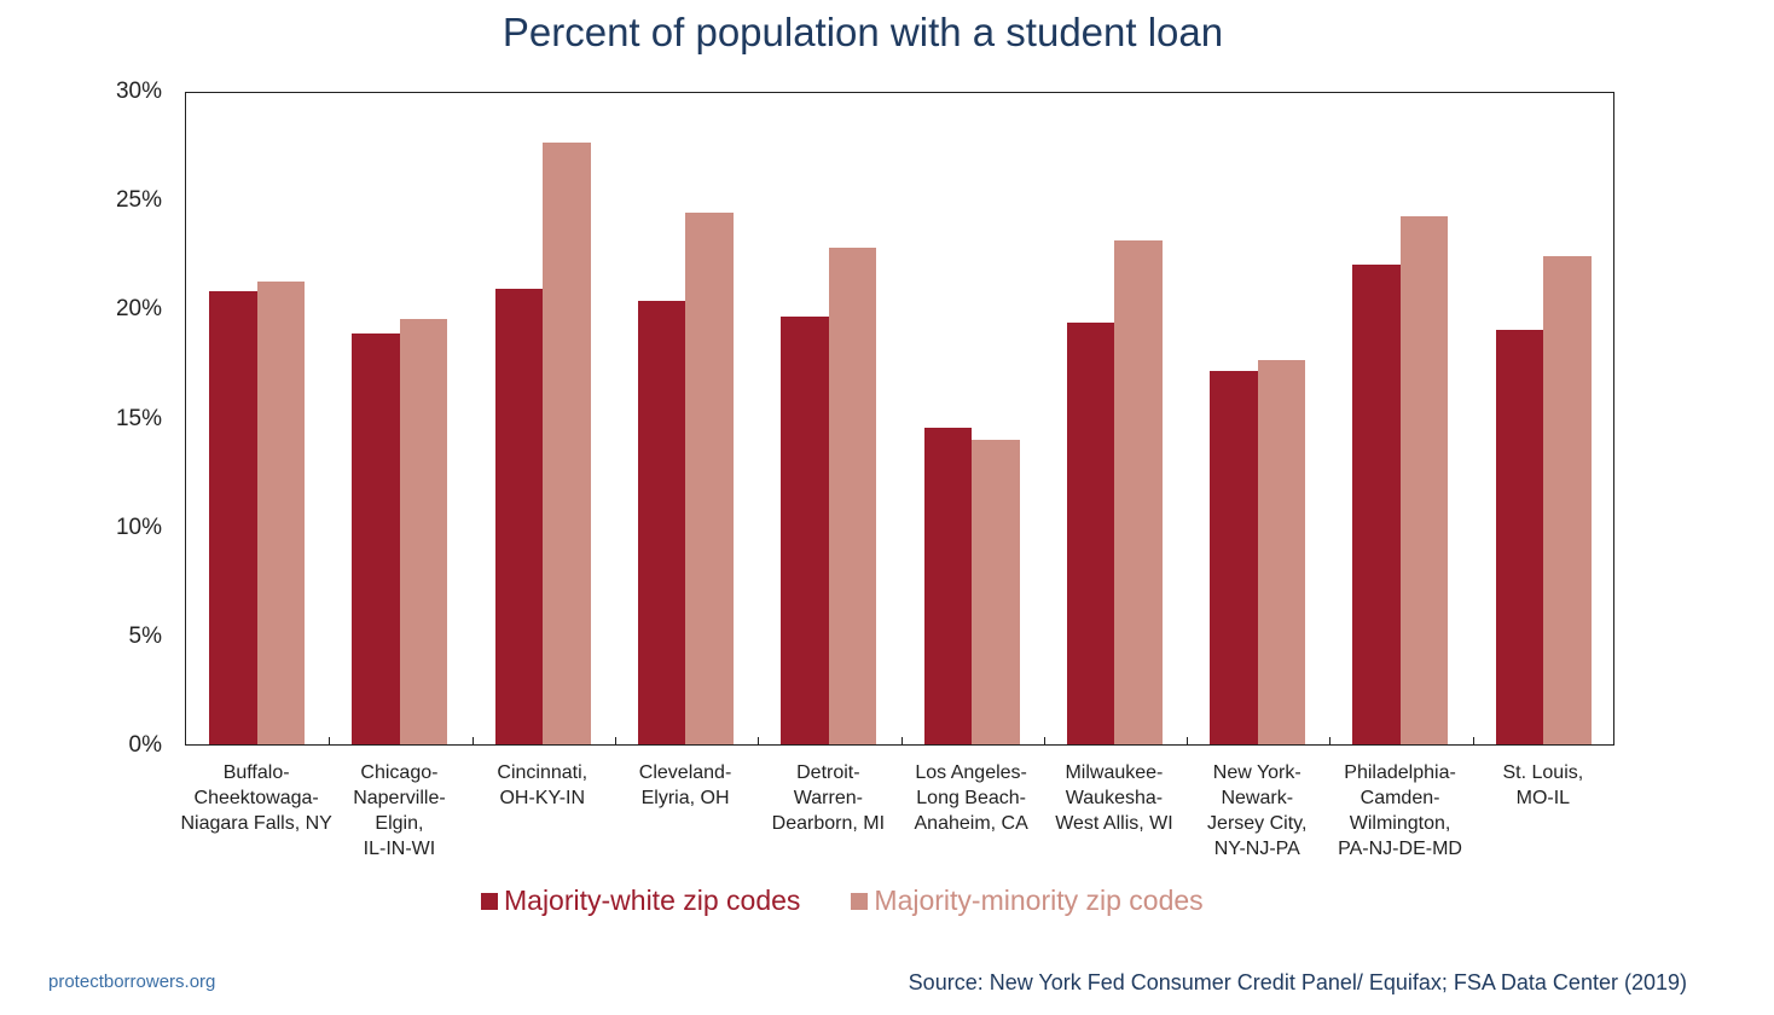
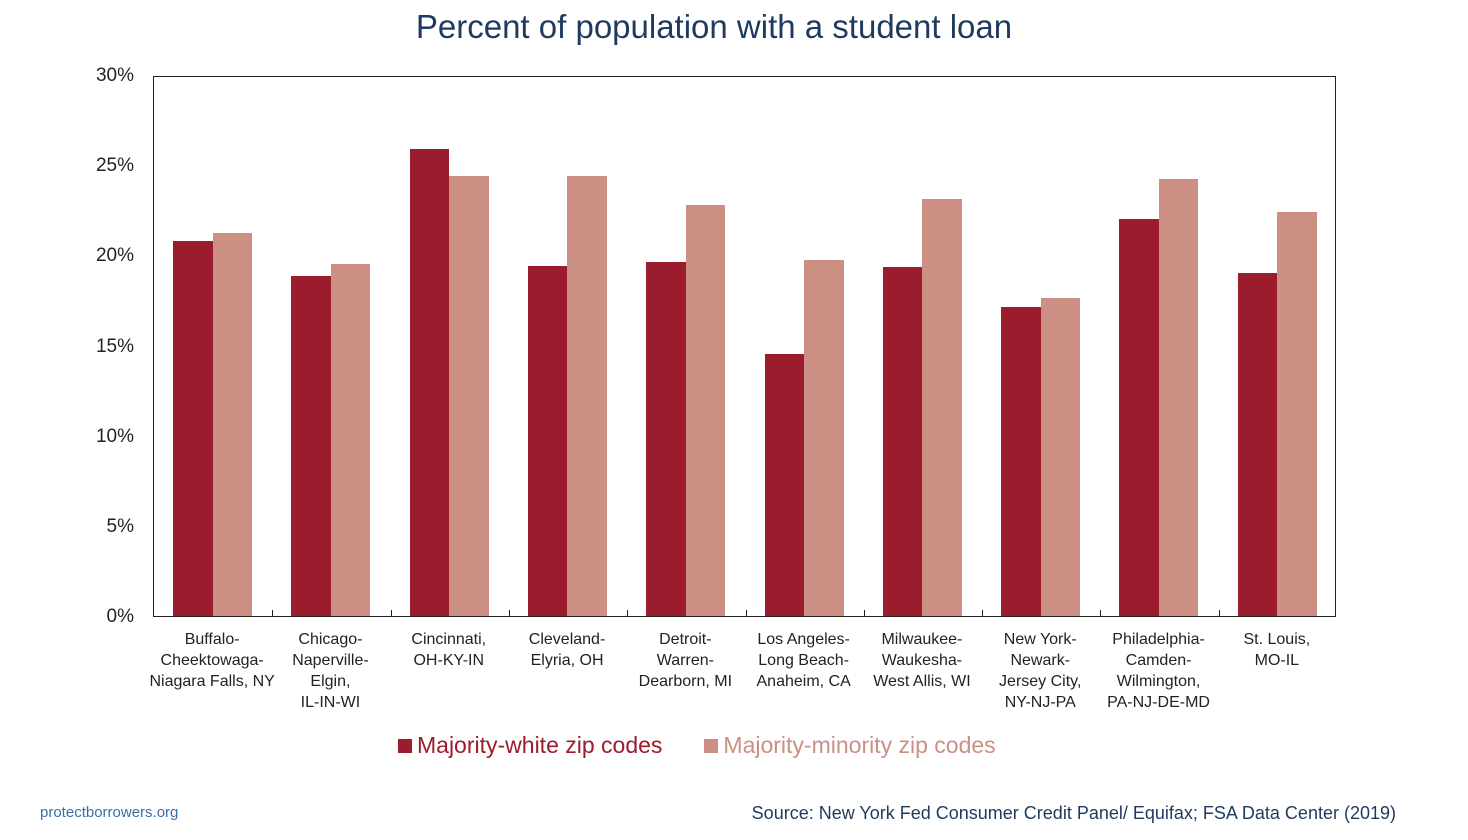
Majority-white zip codes/Cincinnati, OH-KY-IN: 21.0% -> 26.0%
Majority-minority zip codes/Cincinnati, OH-KY-IN: 27.7% -> 24.5%
Majority-white zip codes/Cleveland- Elyria, OH: 20.4% -> 19.5%
Majority-minority zip codes/Los Angeles- Long Beach- Anaheim, CA: 14.0% -> 19.8%
